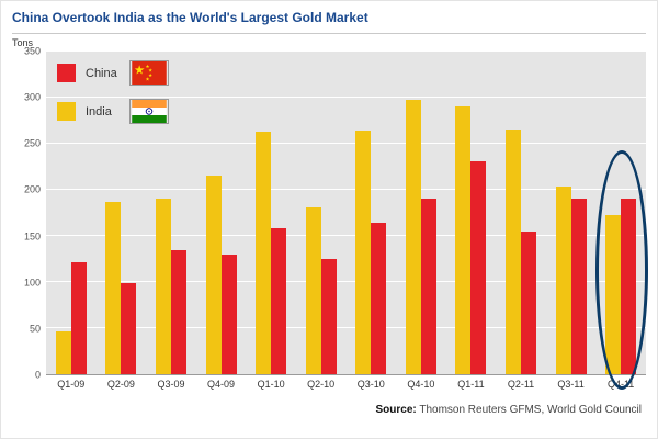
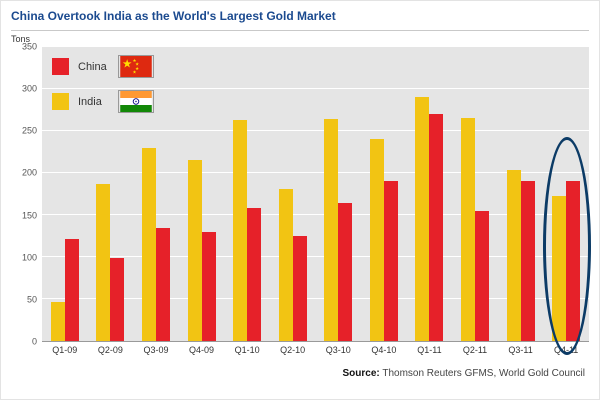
India/Q3-09: 190 -> 230
India/Q4-10: 300 -> 240
China/Q1-11: 230 -> 270
